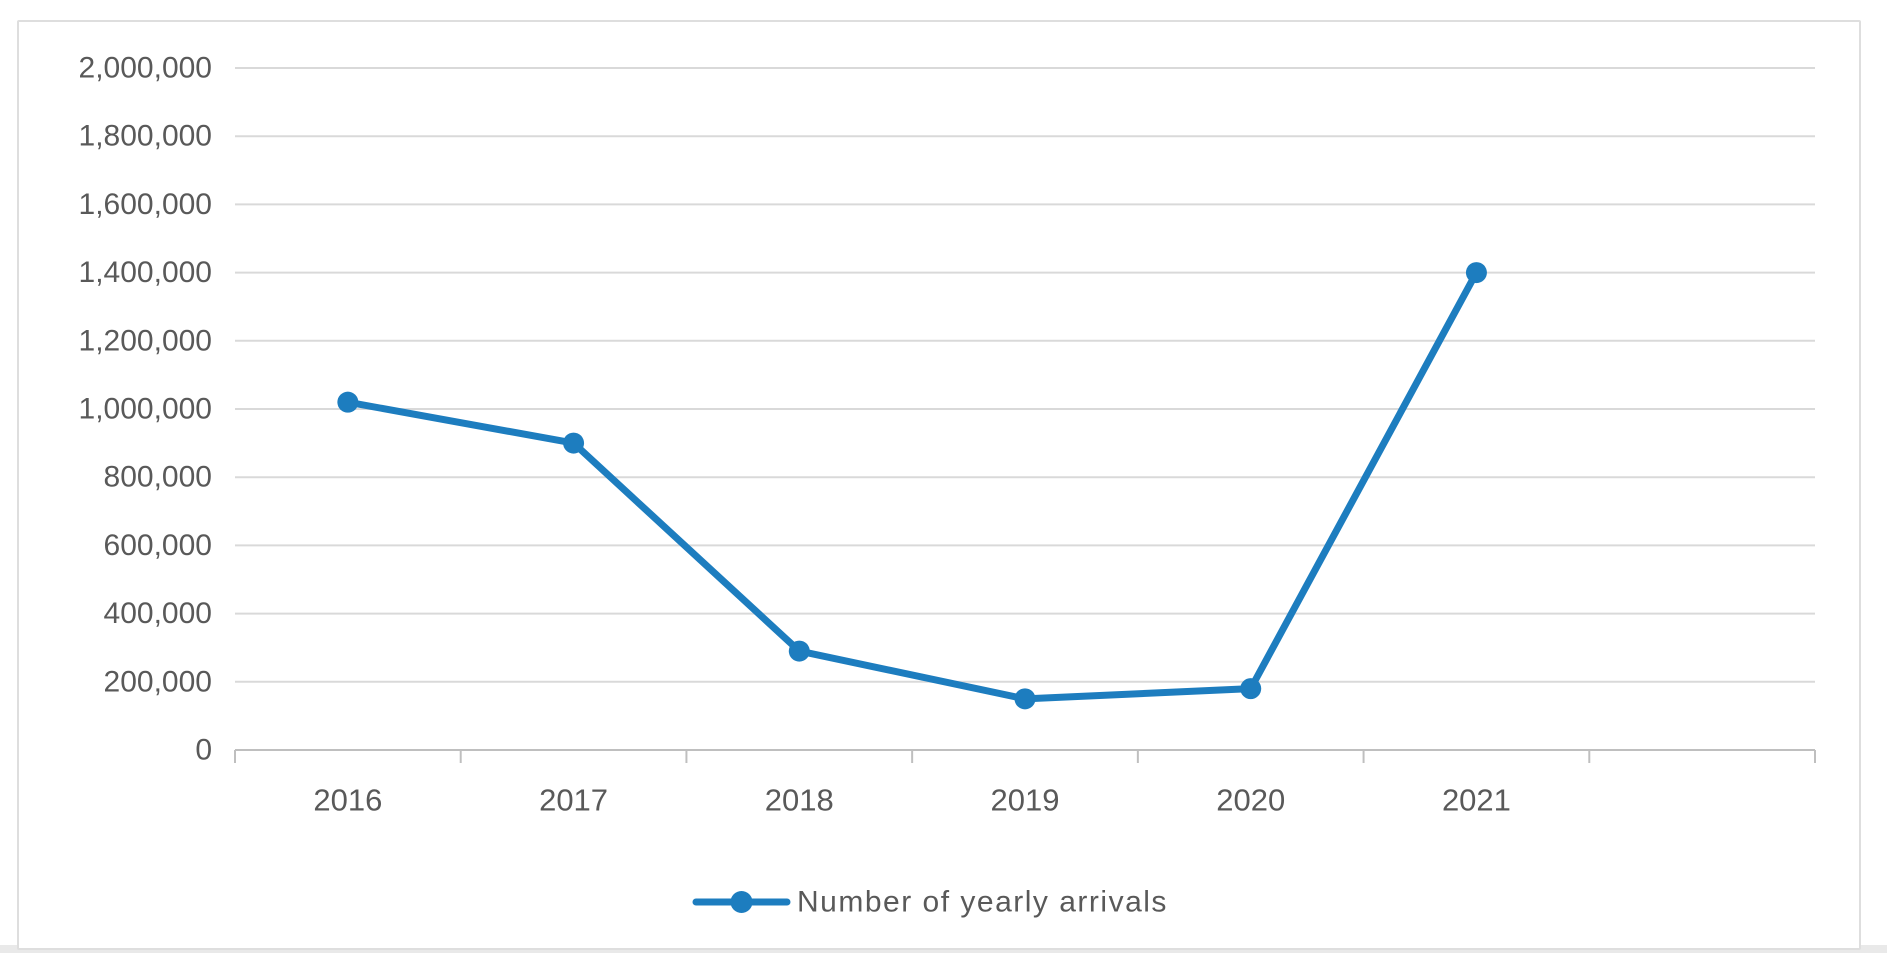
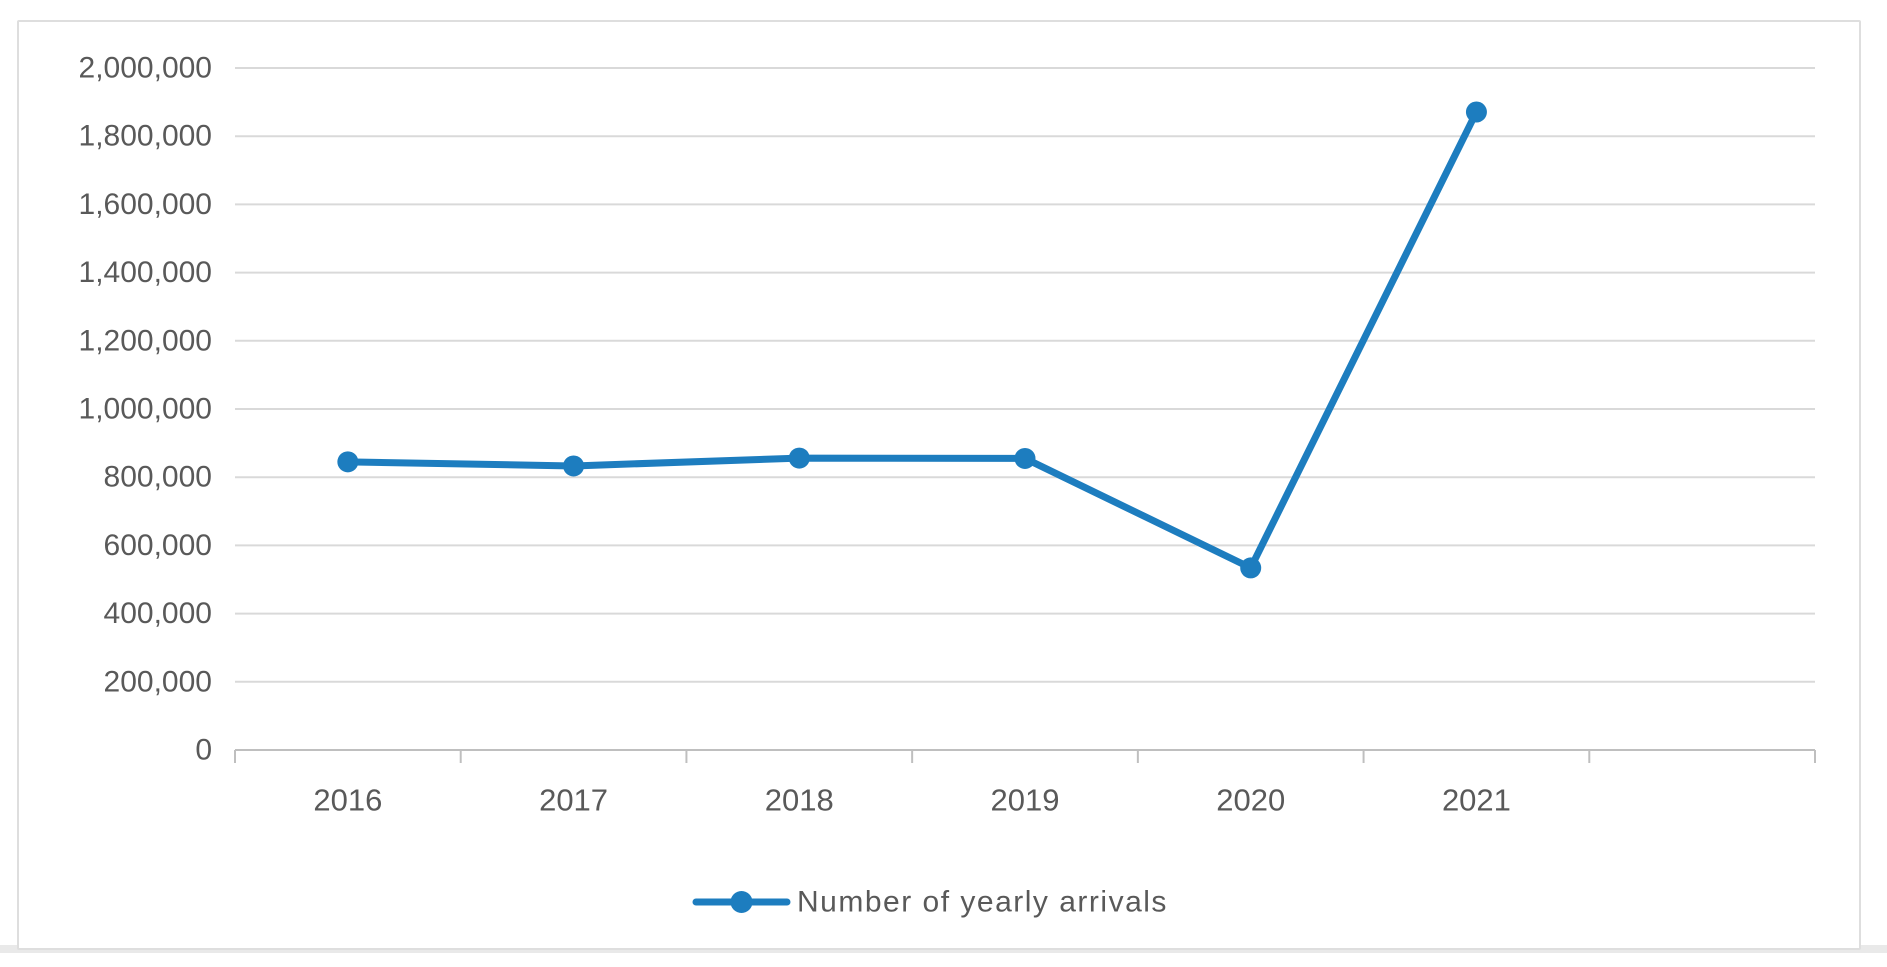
2016: 1020000 -> 840000
2017: 900000 -> 830000
2018: 290000 -> 860000
2019: 150000 -> 860000
2020: 180000 -> 530000
2021: 1400000 -> 1870000
